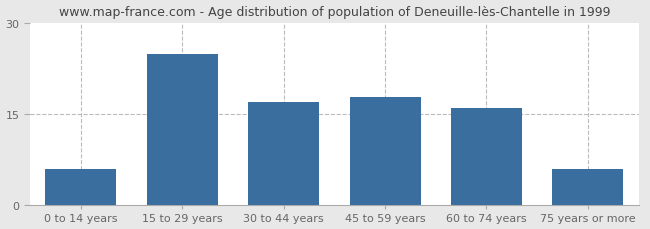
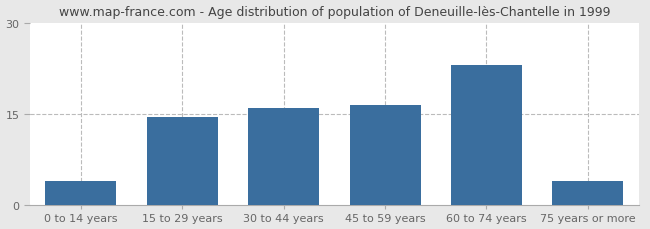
0 to 14 years: 6.0 -> 4.0
15 to 29 years: 24.8 -> 14.5
30 to 44 years: 17.0 -> 16.0
45 to 59 years: 17.8 -> 16.5
60 to 74 years: 16.0 -> 23.0
75 years or more: 6.0 -> 4.0
